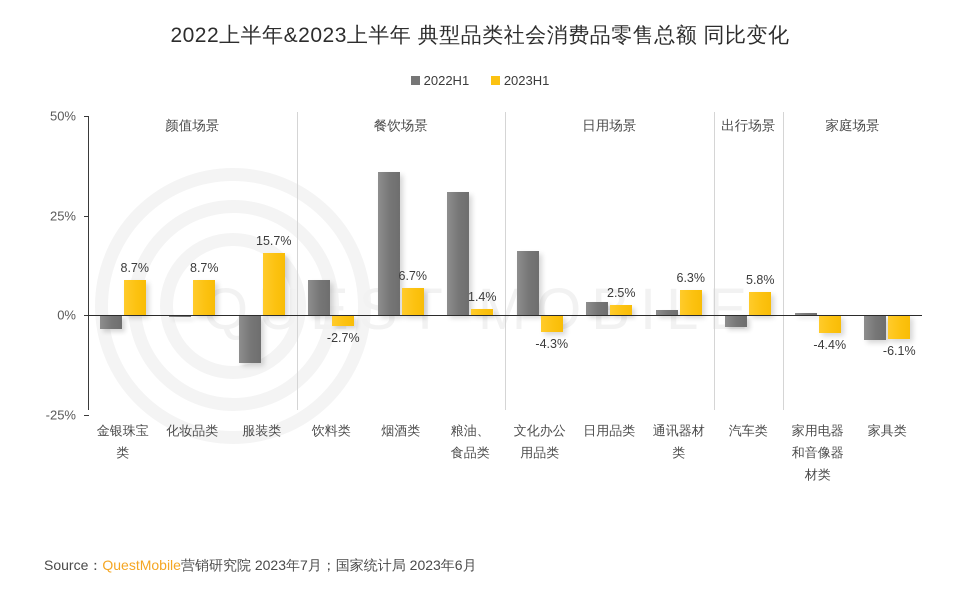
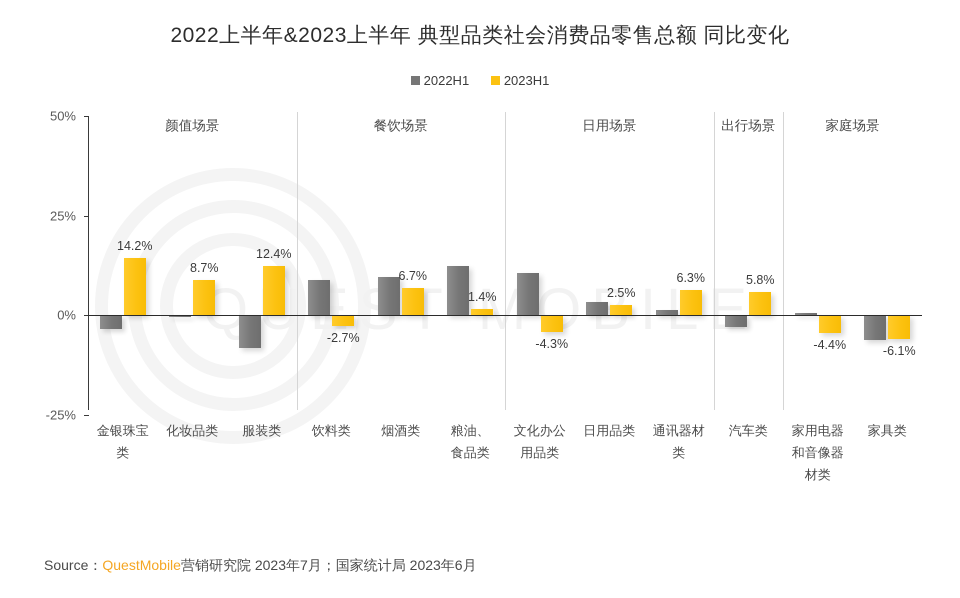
2023H1/金银珠宝类: 8.7% -> 14.2%
2022H1/服装类: -12% -> -8%
2023H1/服装类: 15.7% -> 12.4%
2022H1/烟酒类: 36% -> 10%
2022H1/粮油、食品类: 31% -> 12%
2022H1/文化办公用品类: 16% -> 10%
